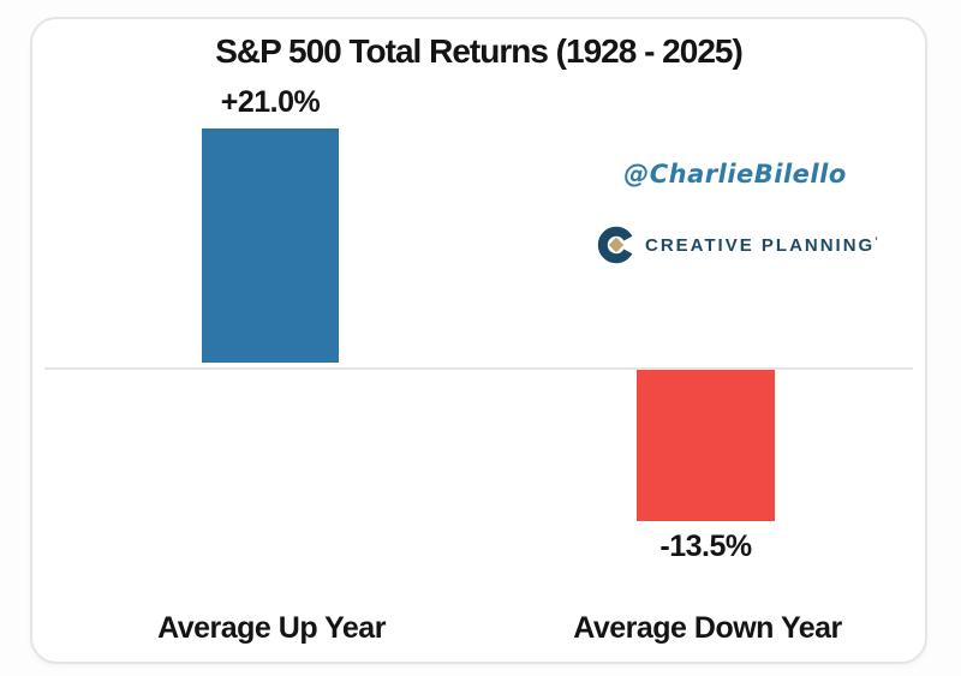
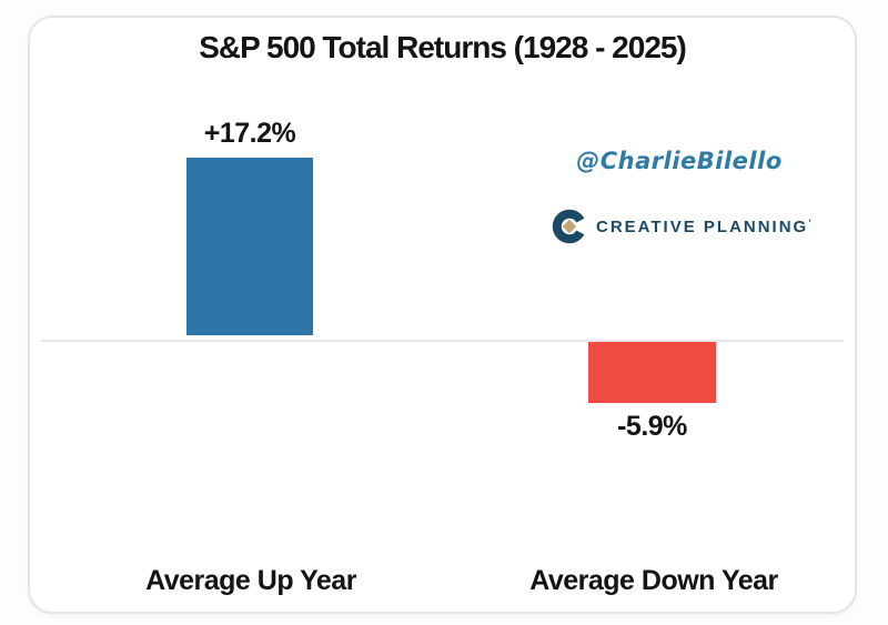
Average Up Year: +21.0% -> +17.2%
Average Down Year: -13.5% -> -5.9%
